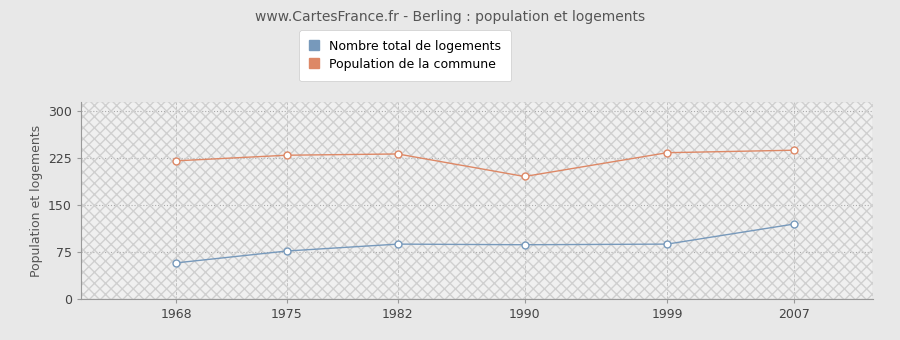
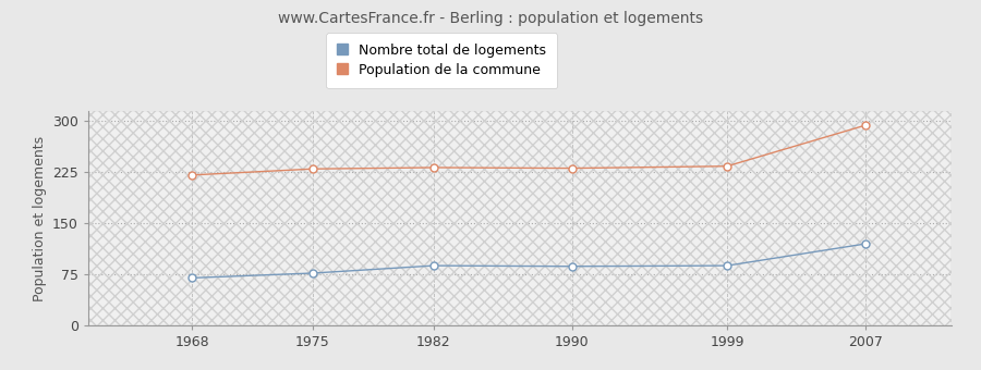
Nombre total de logements/1968: 58 -> 70
Population de la commune/1990: 196 -> 231
Population de la commune/2007: 238 -> 294
